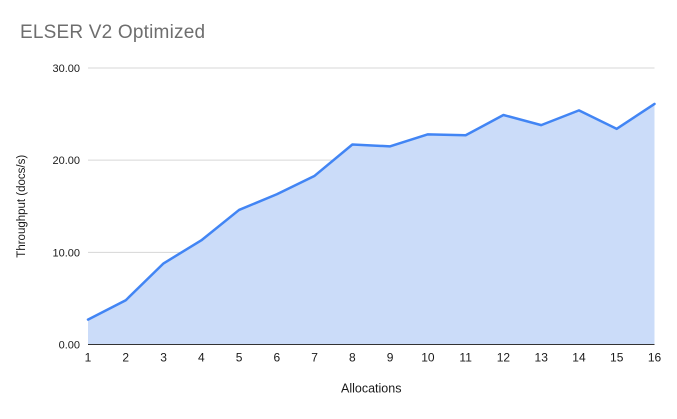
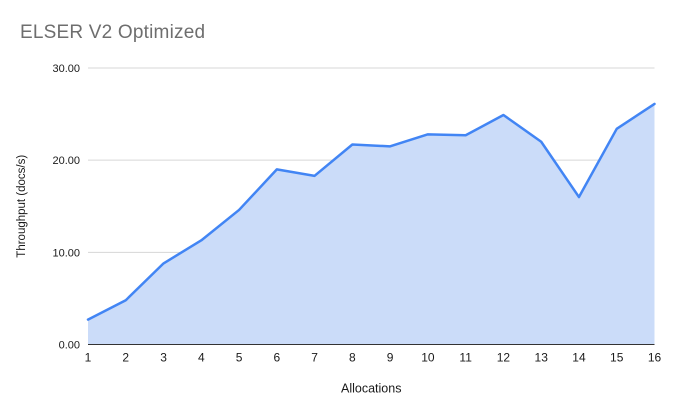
6: 16 -> 19
13: 24 -> 22
14: 25 -> 16
